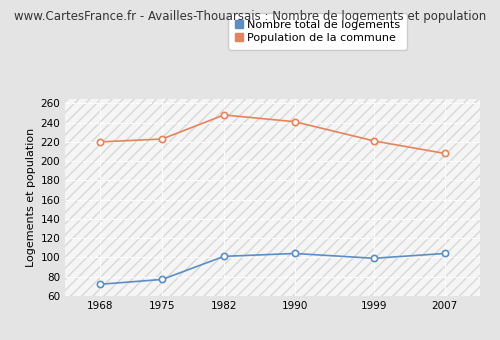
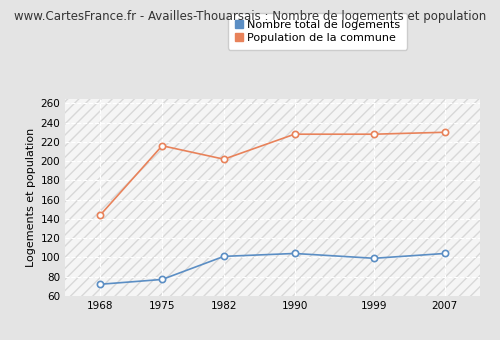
Population de la commune/1968: 220 -> 144
Population de la commune/1975: 223 -> 216
Population de la commune/1982: 248 -> 202
Population de la commune/1990: 241 -> 228
Population de la commune/1999: 221 -> 228
Population de la commune/2007: 208 -> 230
